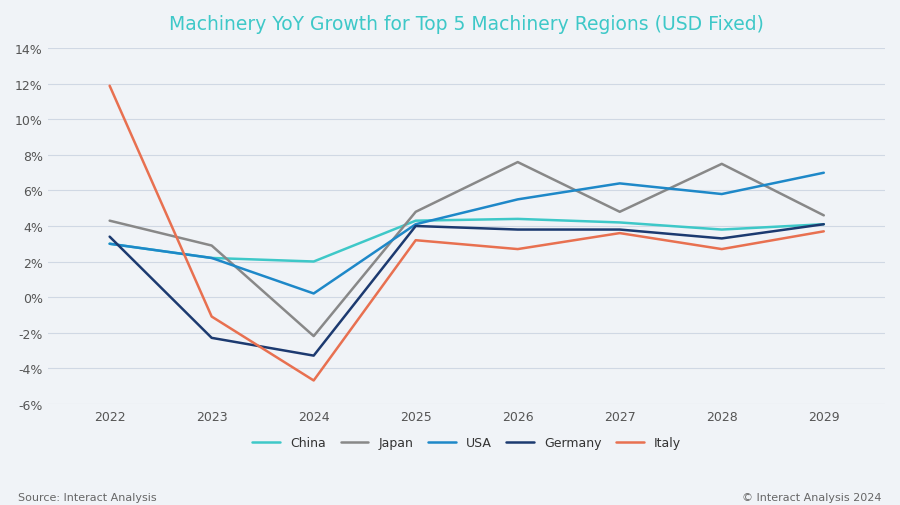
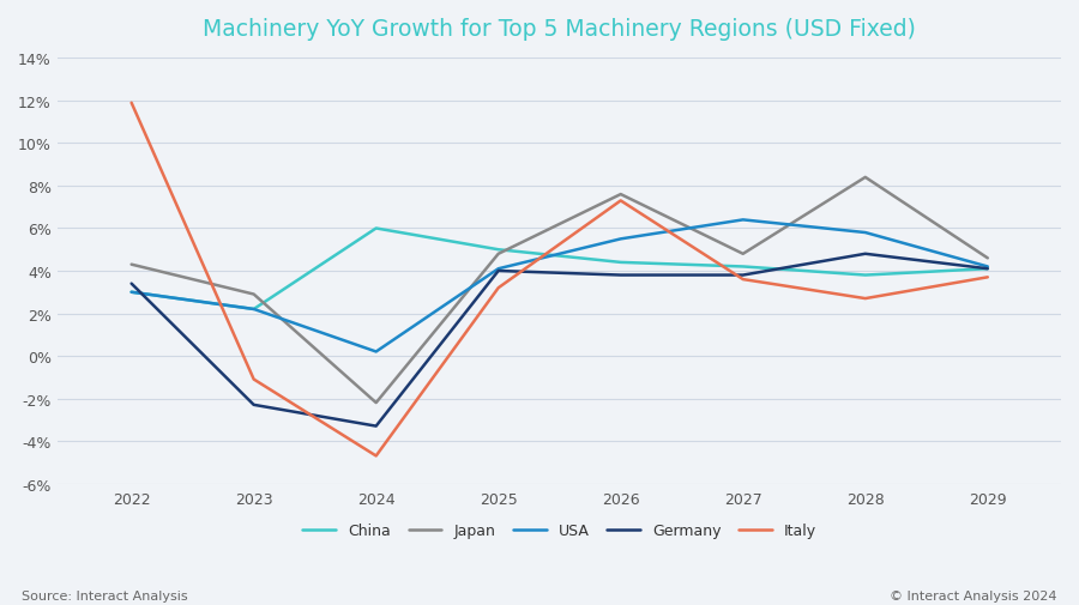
China/2024: 2.0% -> 6.0%
China/2025: 4.3% -> 5.0%
Italy/2026: 2.7% -> 7.3%
Japan/2028: 7.5% -> 8.4%
Germany/2028: 3.3% -> 4.8%
USA/2029: 7.0% -> 4.2%
